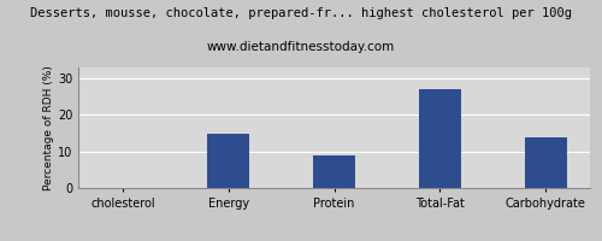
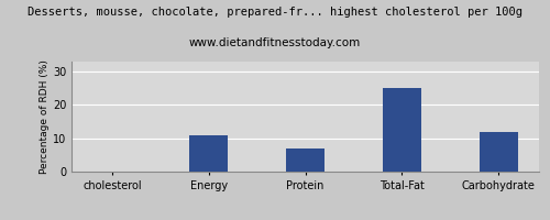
Energy: 15 -> 11
Protein: 9 -> 7
Total-Fat: 27 -> 25
Carbohydrate: 14 -> 12
